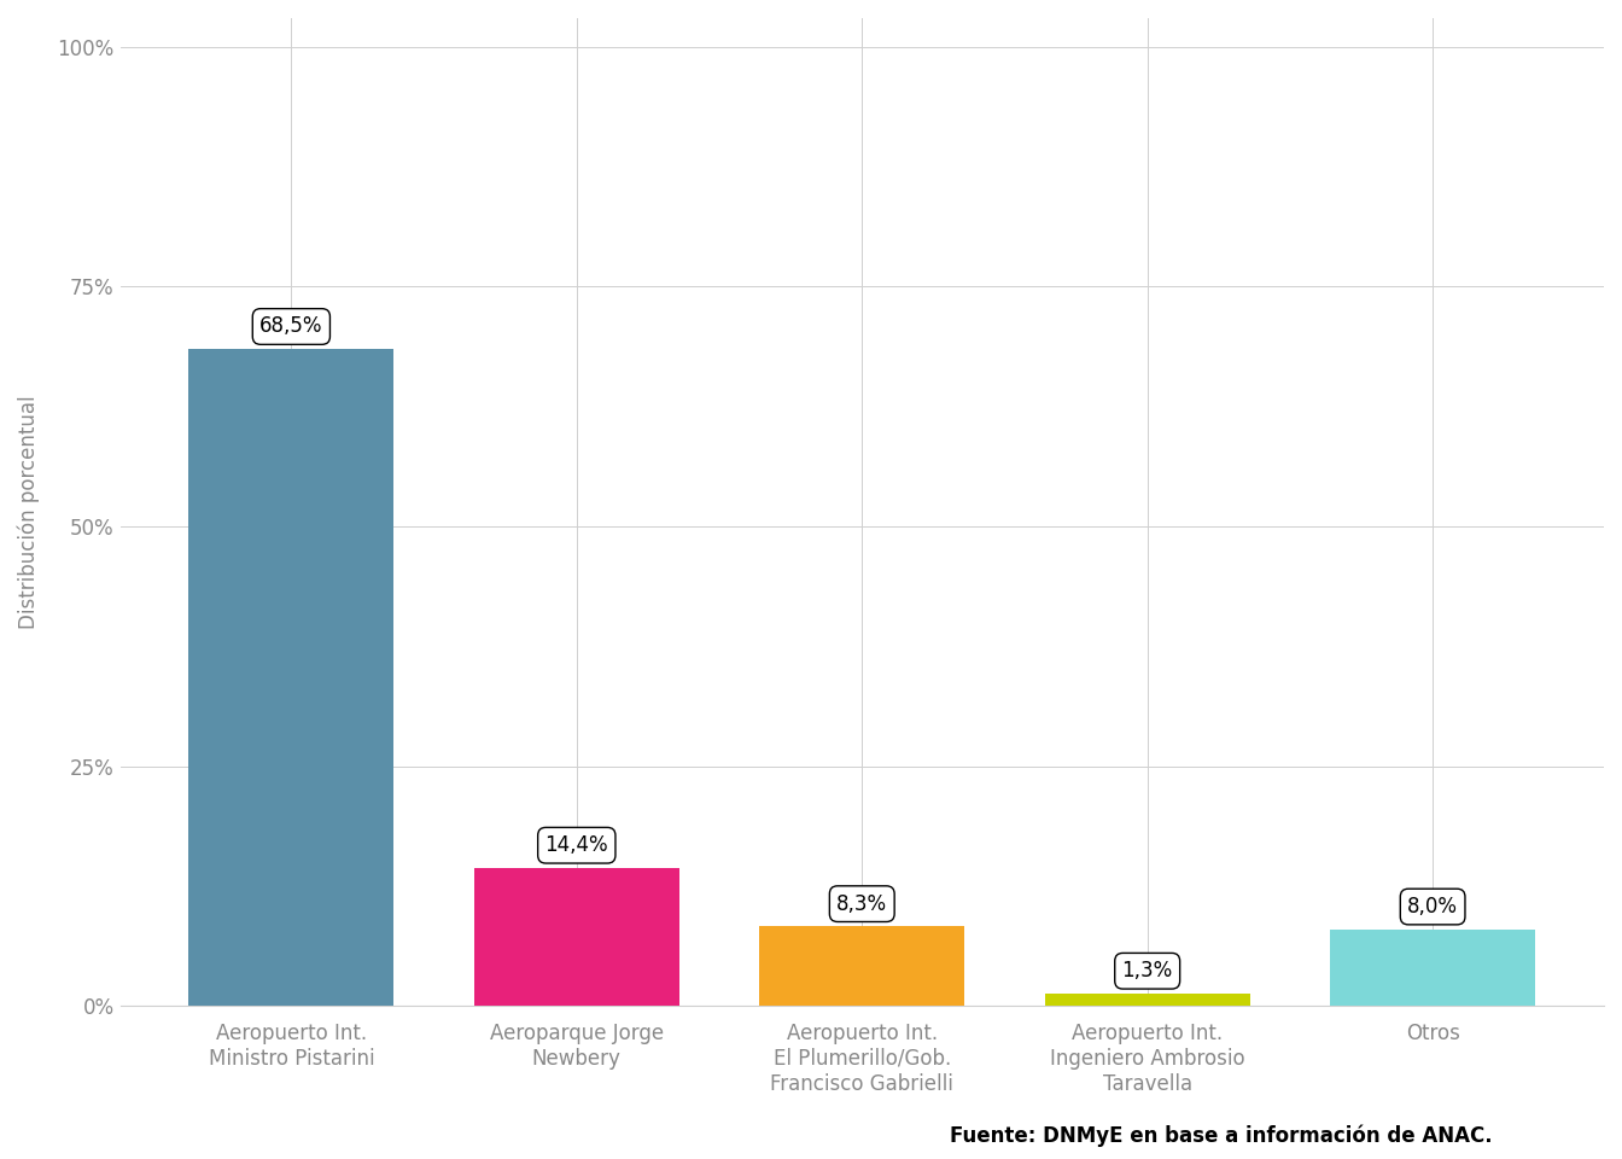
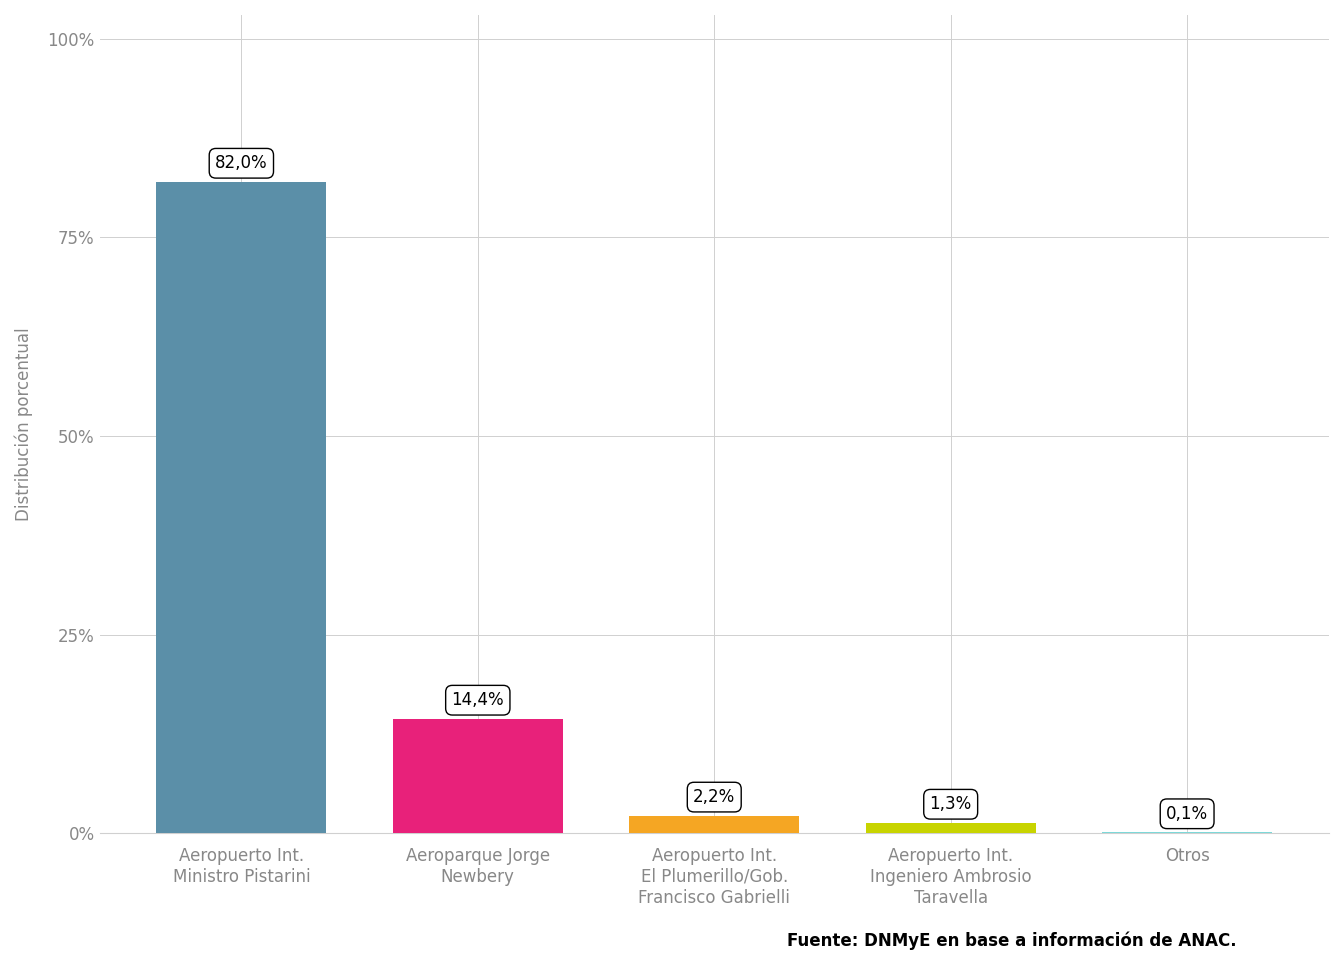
Aeropuerto Int. Ministro Pistarini: 68,5% -> 82,0%
Aeropuerto Int. El Plumerillo/Gob. Francisco Gabrielli: 8,3% -> 2,2%
Otros: 8,0% -> 0,1%
